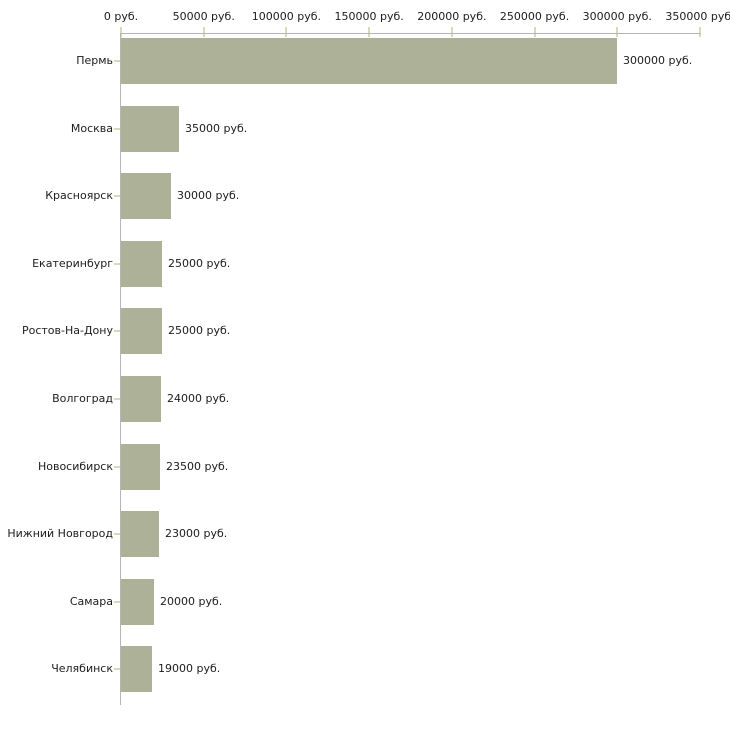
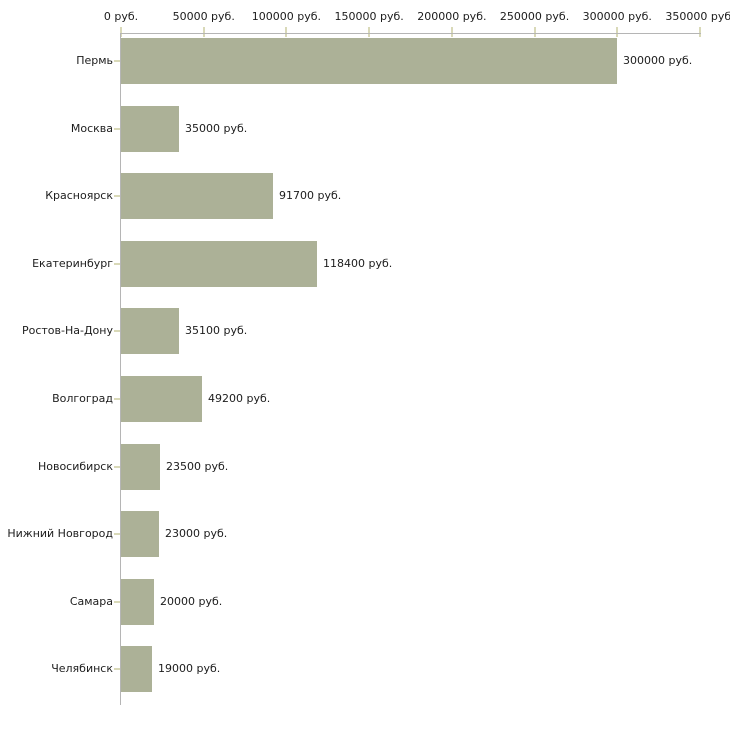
Красноярск: 30000 -> 91700
Екатеринбург: 25000 -> 118400
Ростов-На-Дону: 25000 -> 35100
Волгоград: 24000 -> 49200
